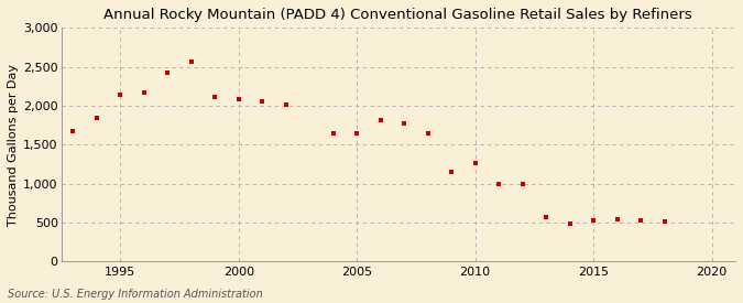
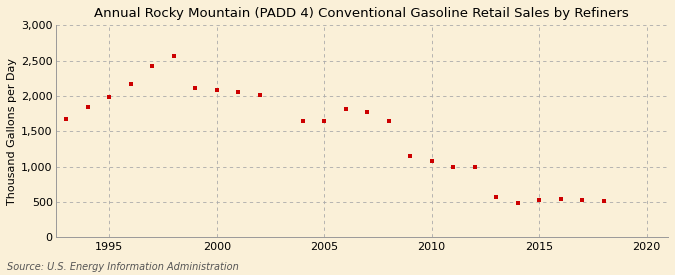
1995: 2,140 -> 1,980
2010: 1,260 -> 1,080
